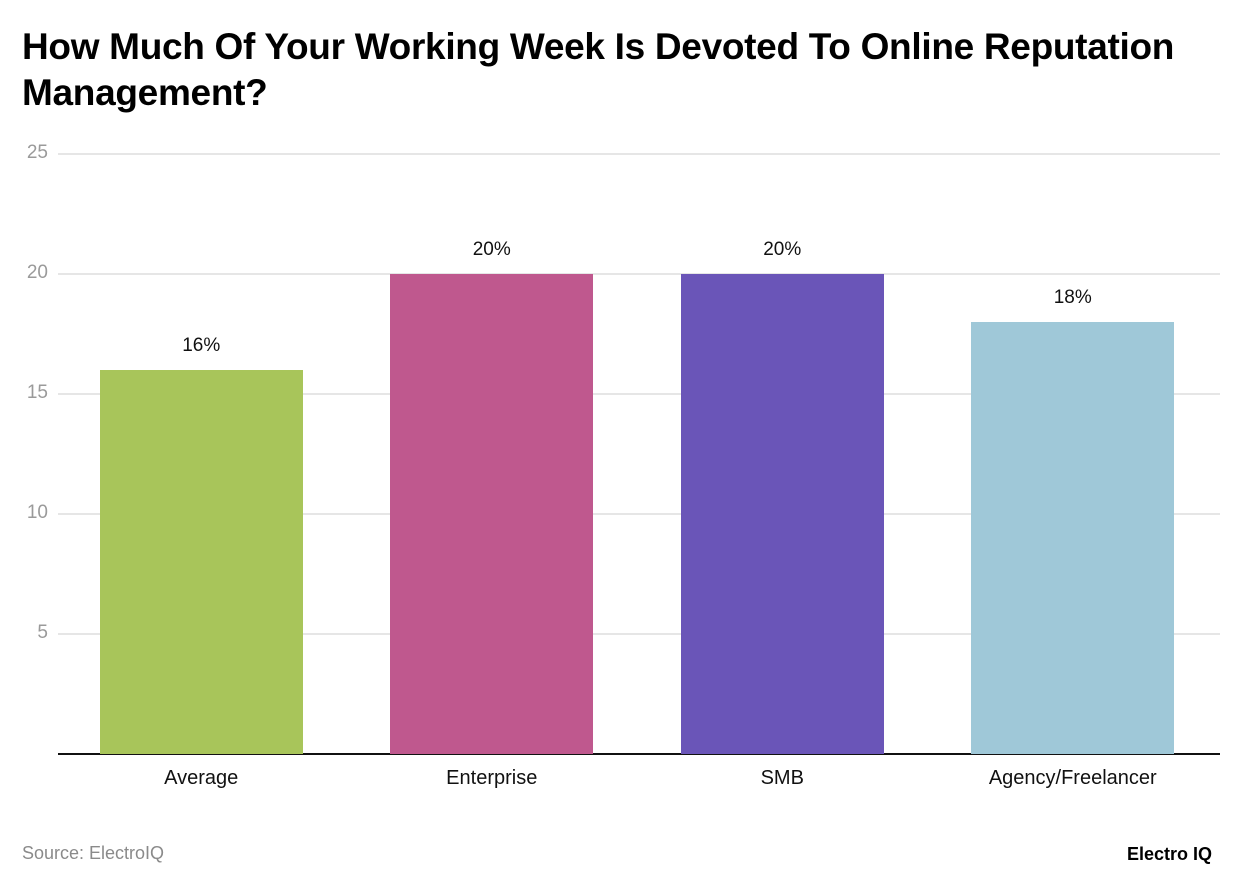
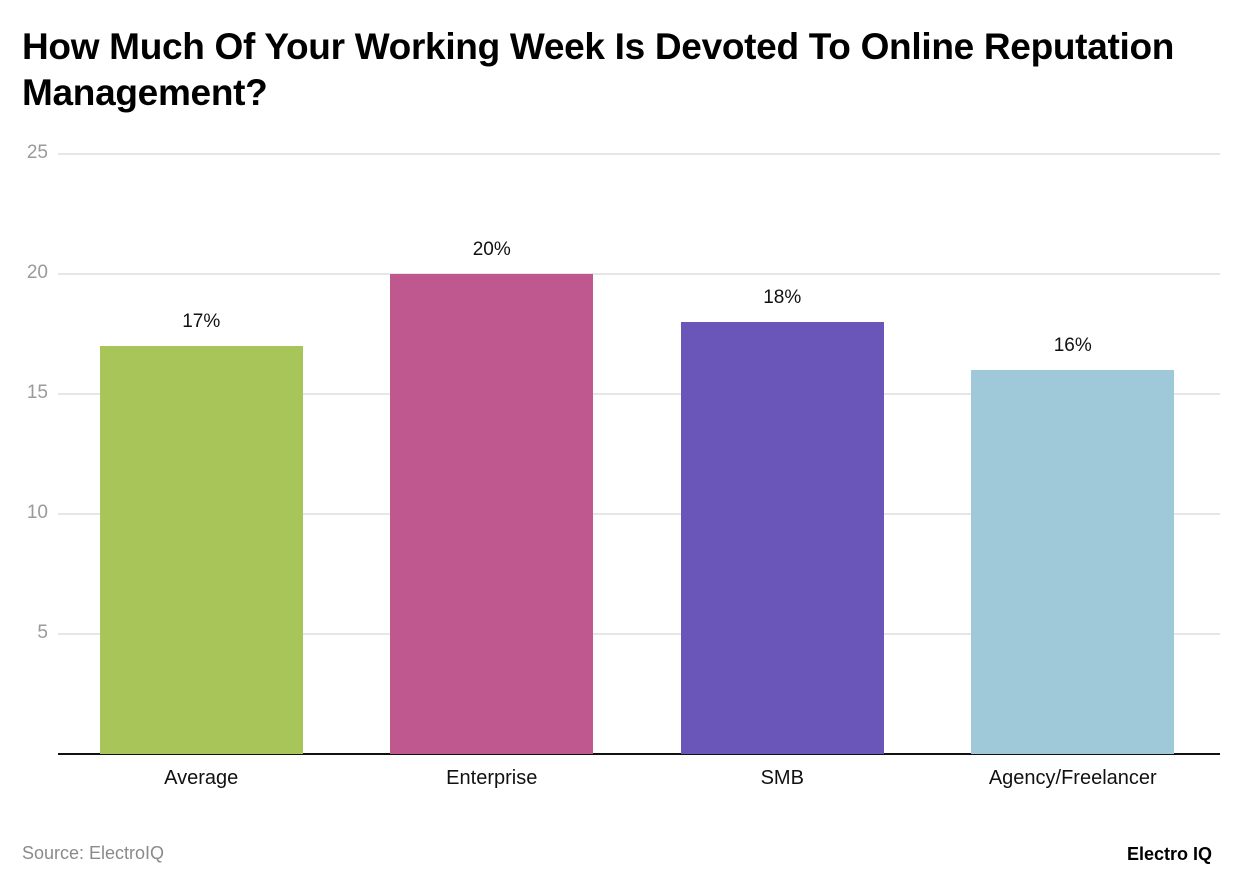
Average: 16% -> 17%
SMB: 20% -> 18%
Agency/Freelancer: 18% -> 16%
